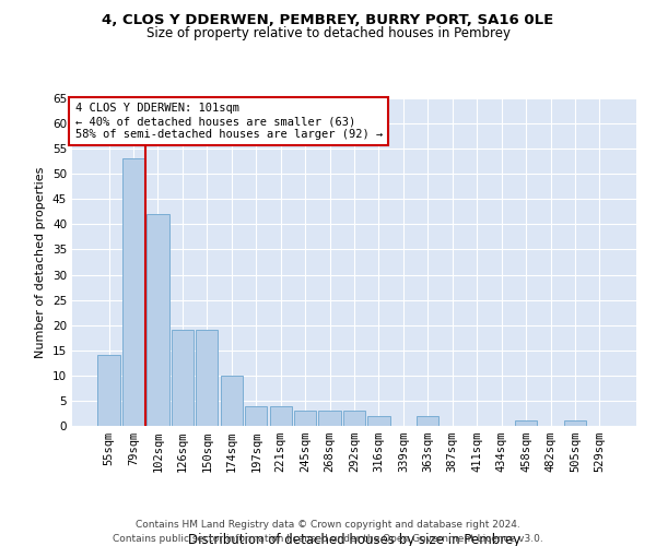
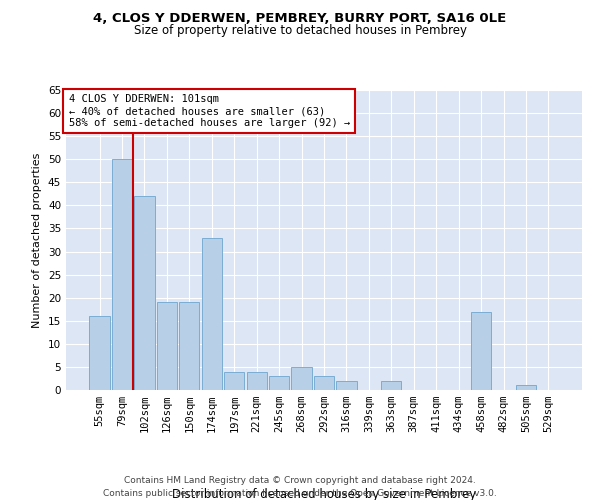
55sqm: 14 -> 16
79sqm: 53 -> 50
174sqm: 10 -> 33
268sqm: 3 -> 5
458sqm: 1 -> 17
